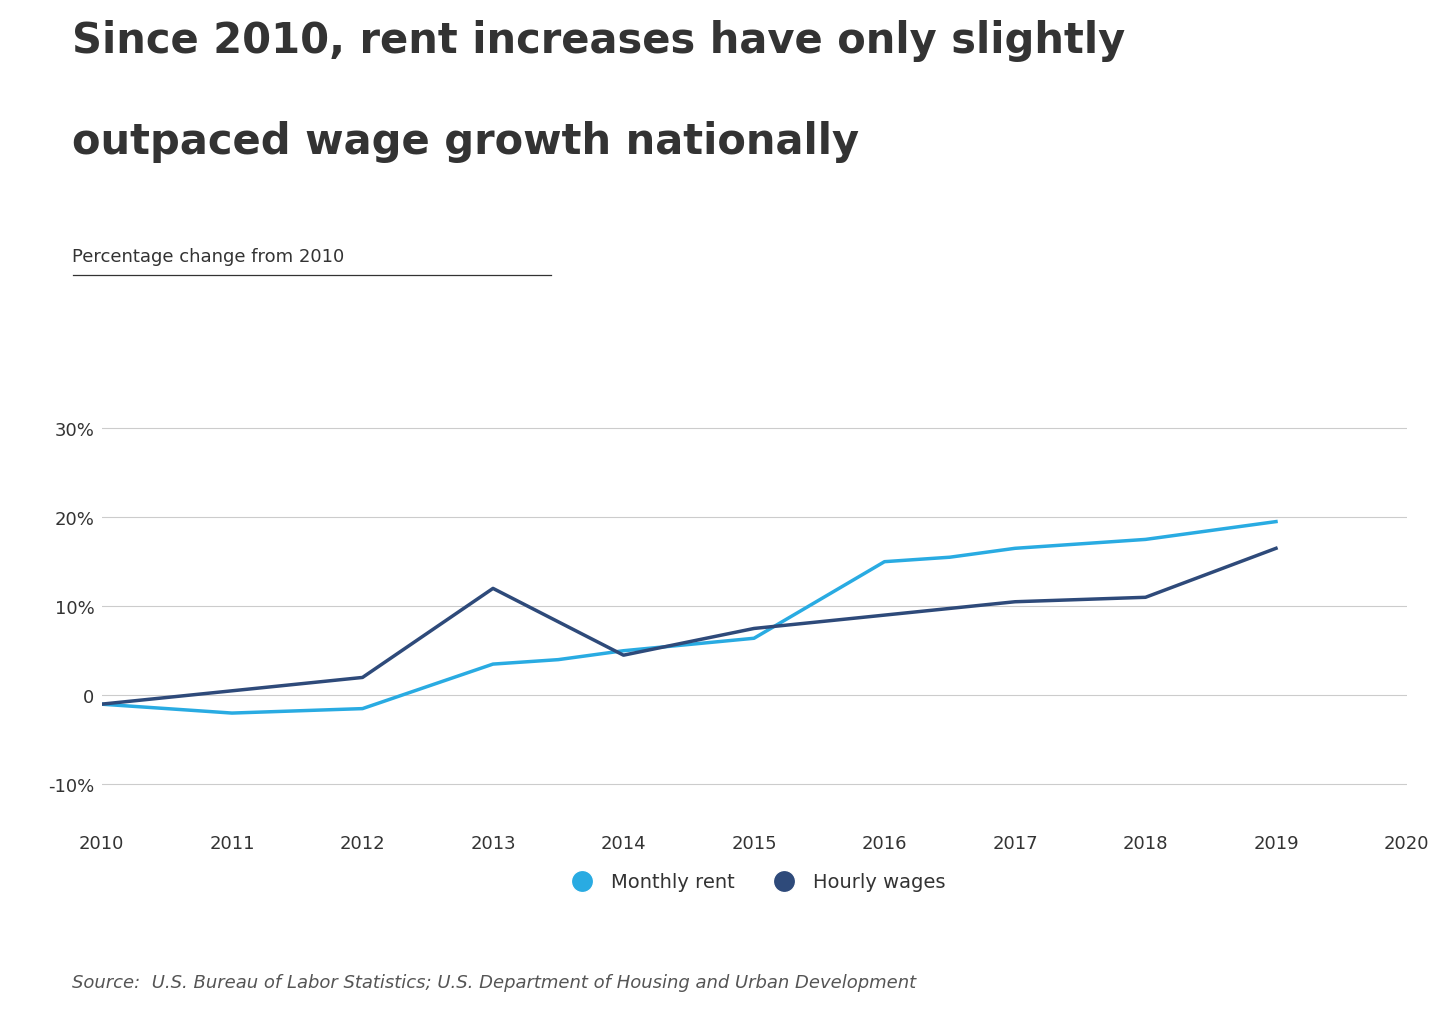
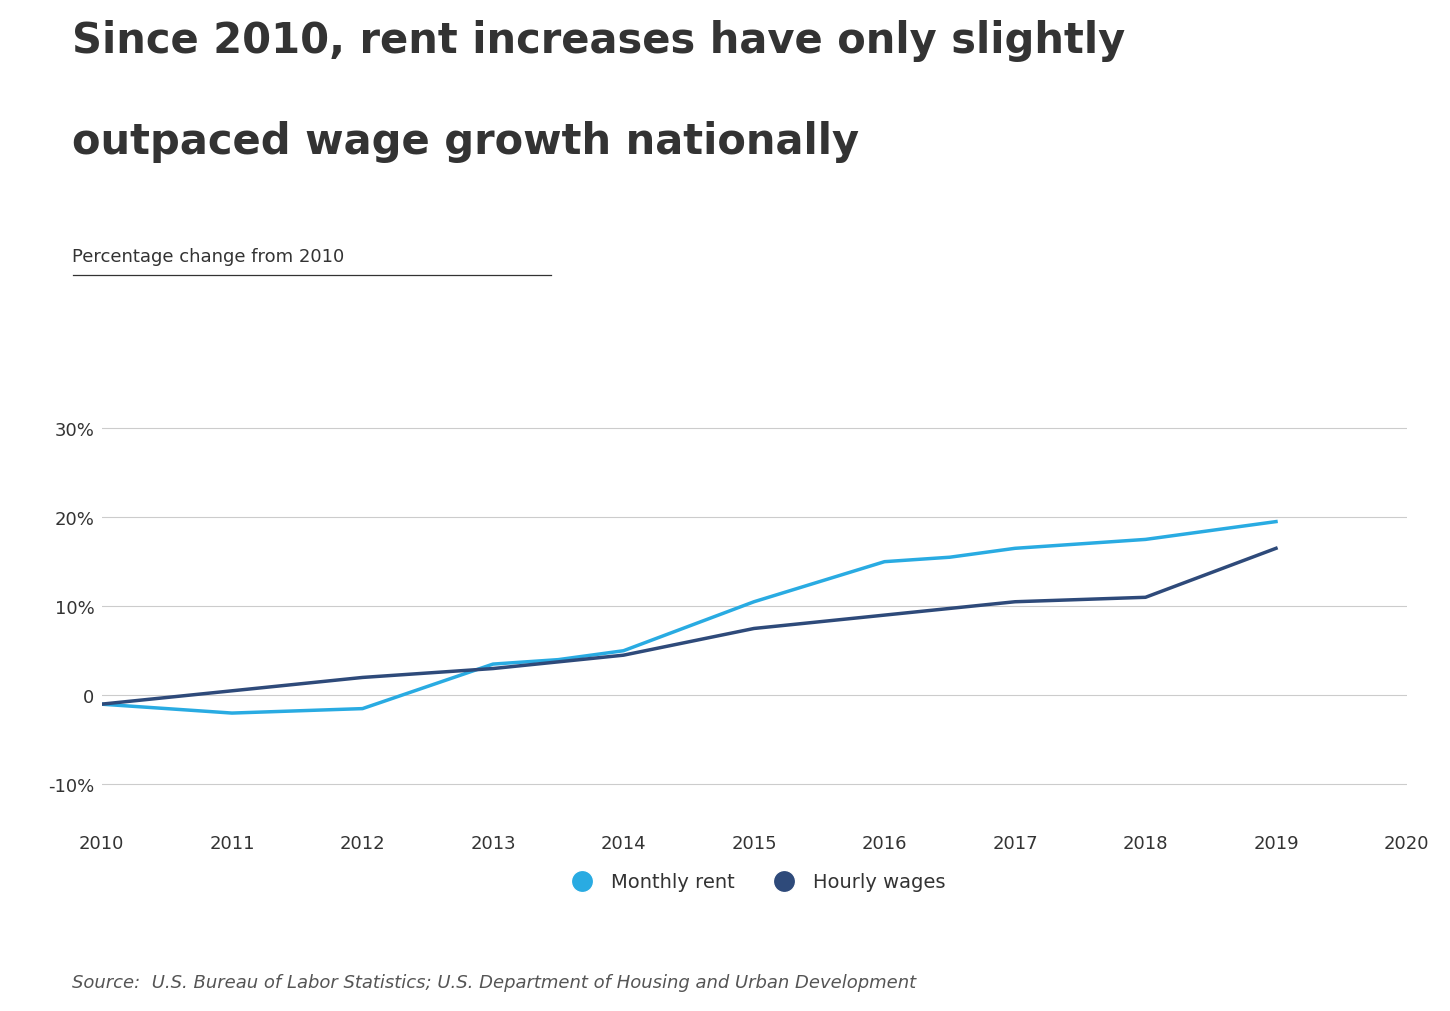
Hourly wages/2013: 12.0% -> 3.0%
Monthly rent/2015: 6.4% -> 10.5%
